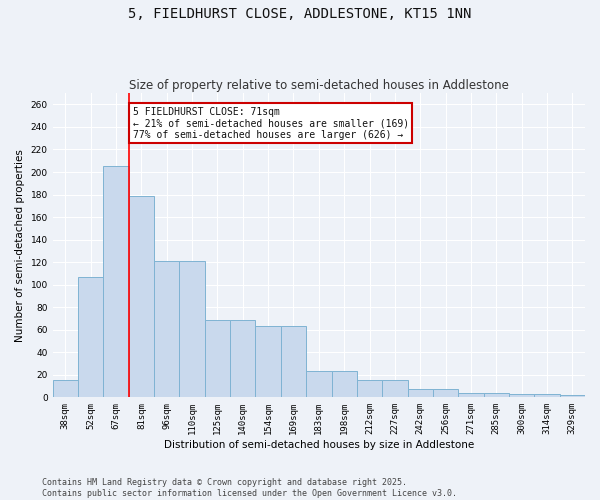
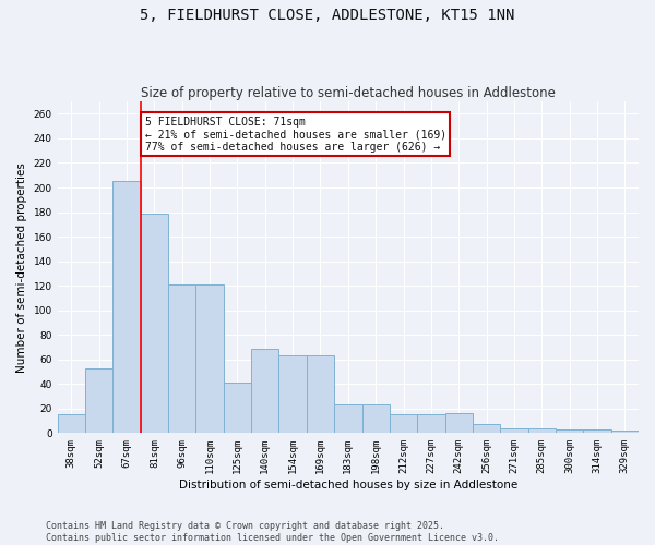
52sqm: 107 -> 53
125sqm: 69 -> 41
242sqm: 7 -> 16
